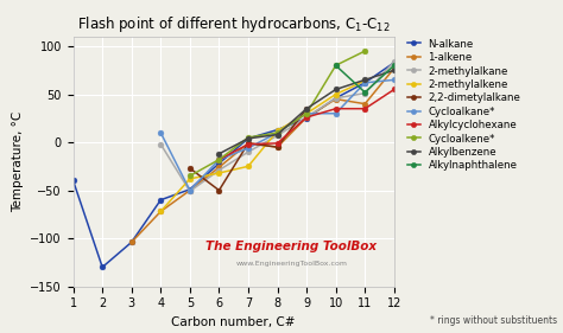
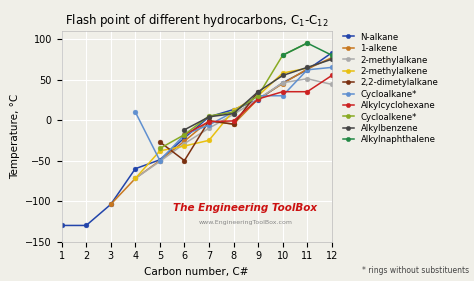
N-alkane/1: -40 -> -130
2-methylalkane/4: -2 -> -72
2-methylalkene/10: 50 -> 58
1-alkene/11: 40 -> 63
Alkylnaphthalene/11: 52 -> 95
2-methylalkane/12: 84 -> 44
